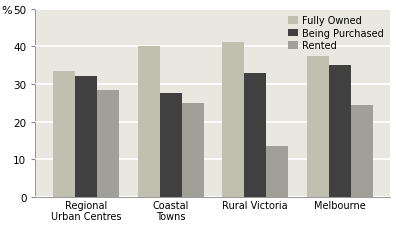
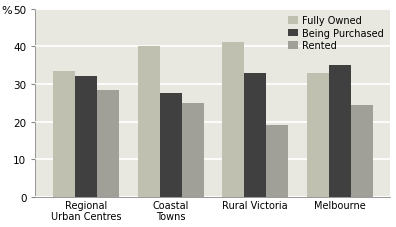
Rented/Rural Victoria: 13.5 -> 19.0
Fully Owned/Melbourne: 37.5 -> 33.0
